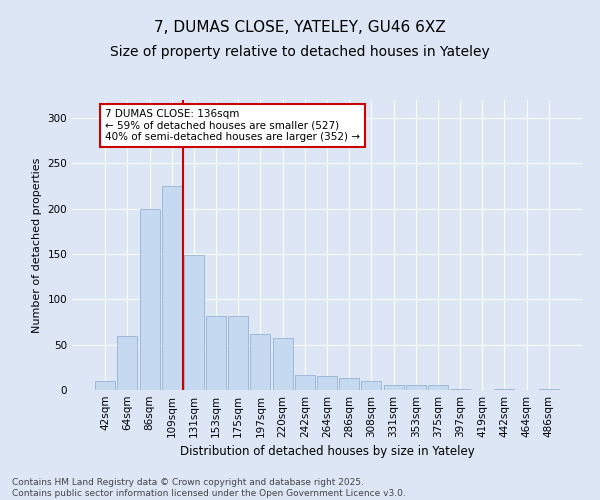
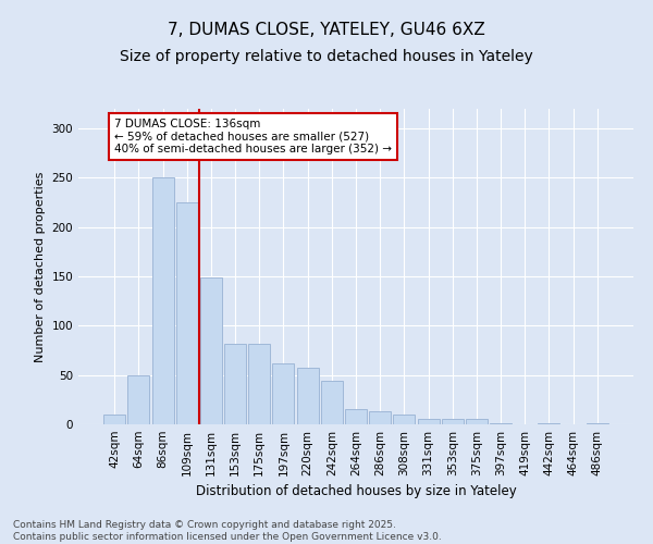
64sqm: 60 -> 50
86sqm: 200 -> 250
242sqm: 17 -> 44
